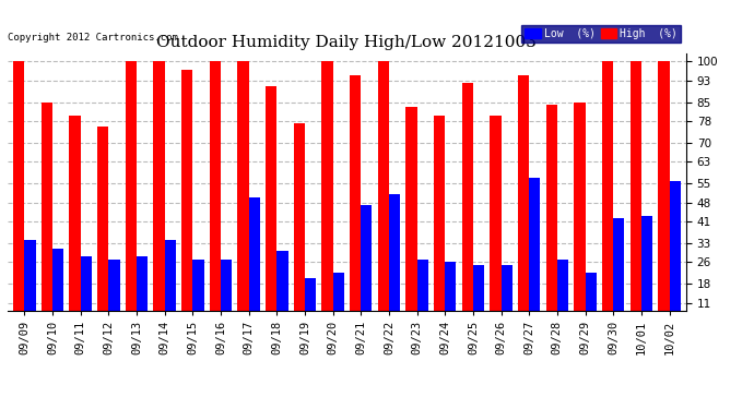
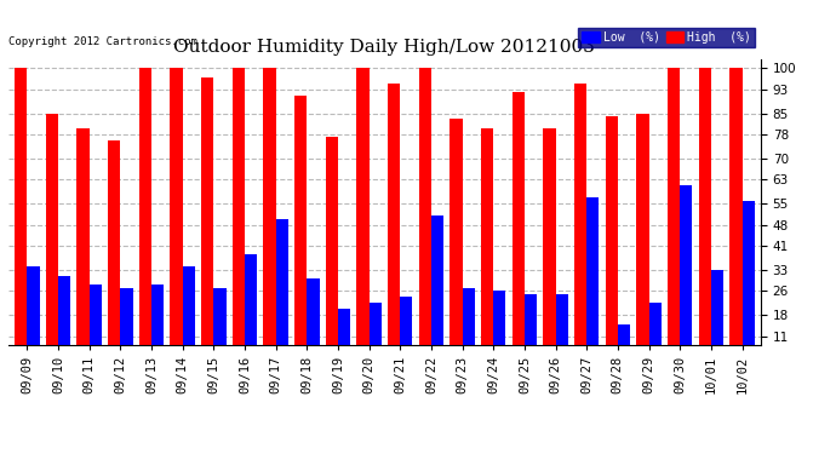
Low (%)/09/16: 27 -> 38
Low (%)/09/21: 47 -> 24
Low (%)/09/28: 27 -> 15
Low (%)/09/30: 42 -> 61
Low (%)/10/01: 43 -> 33
